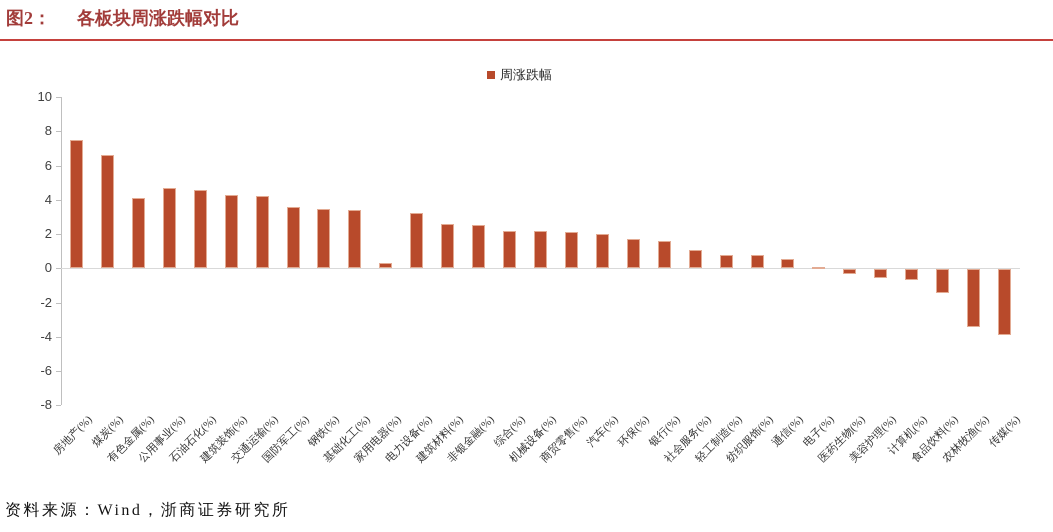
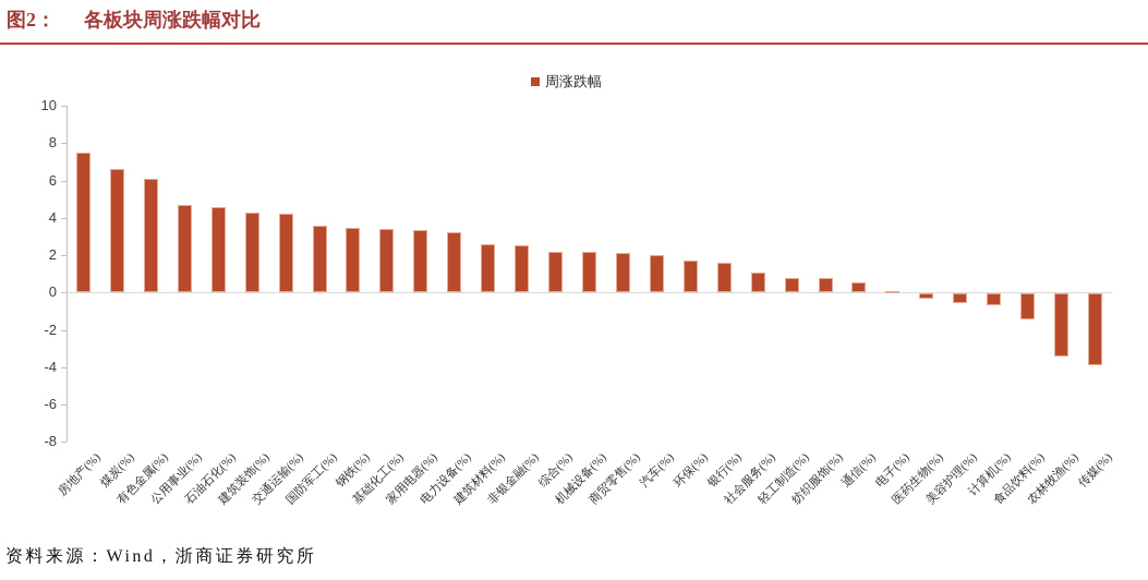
有色金属(%): 4.1 -> 6.1
家用电器(%): 0.3 -> 3.4
